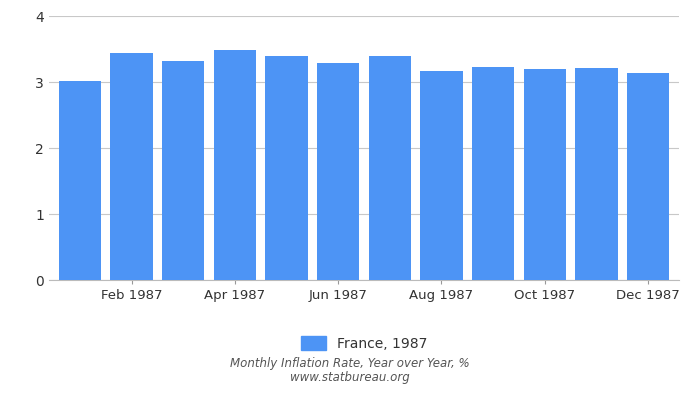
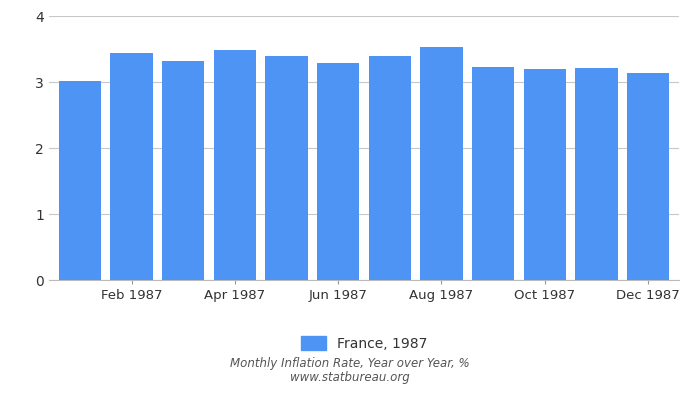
Aug 1987: 3.16 -> 3.53
